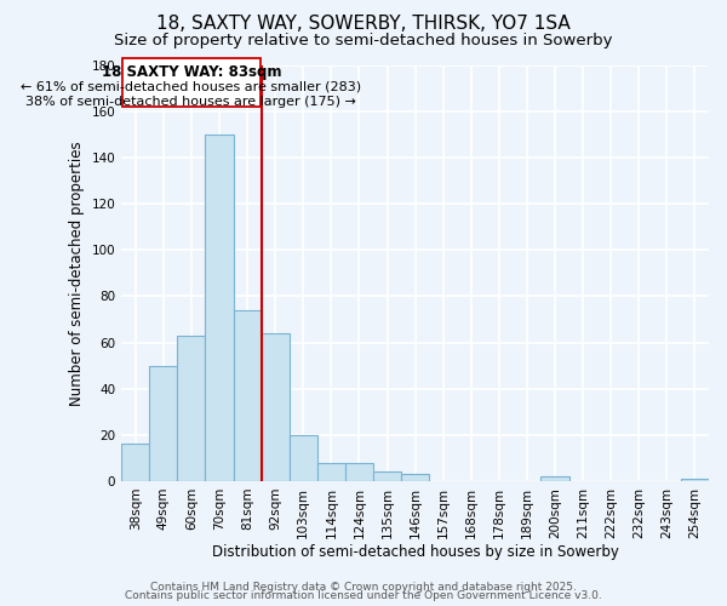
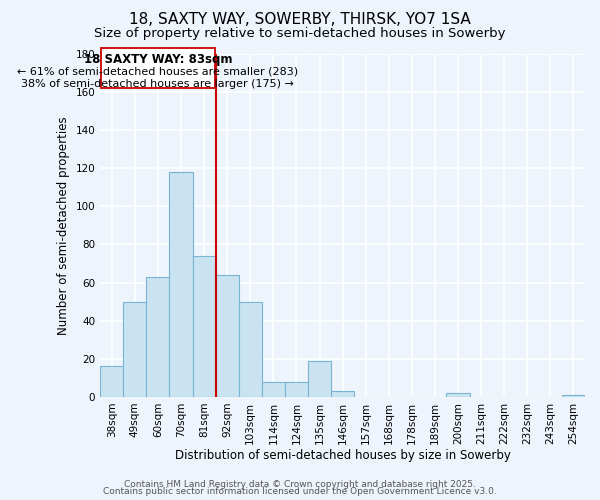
70sqm: 150 -> 118
103sqm: 20 -> 50
135sqm: 4 -> 19
